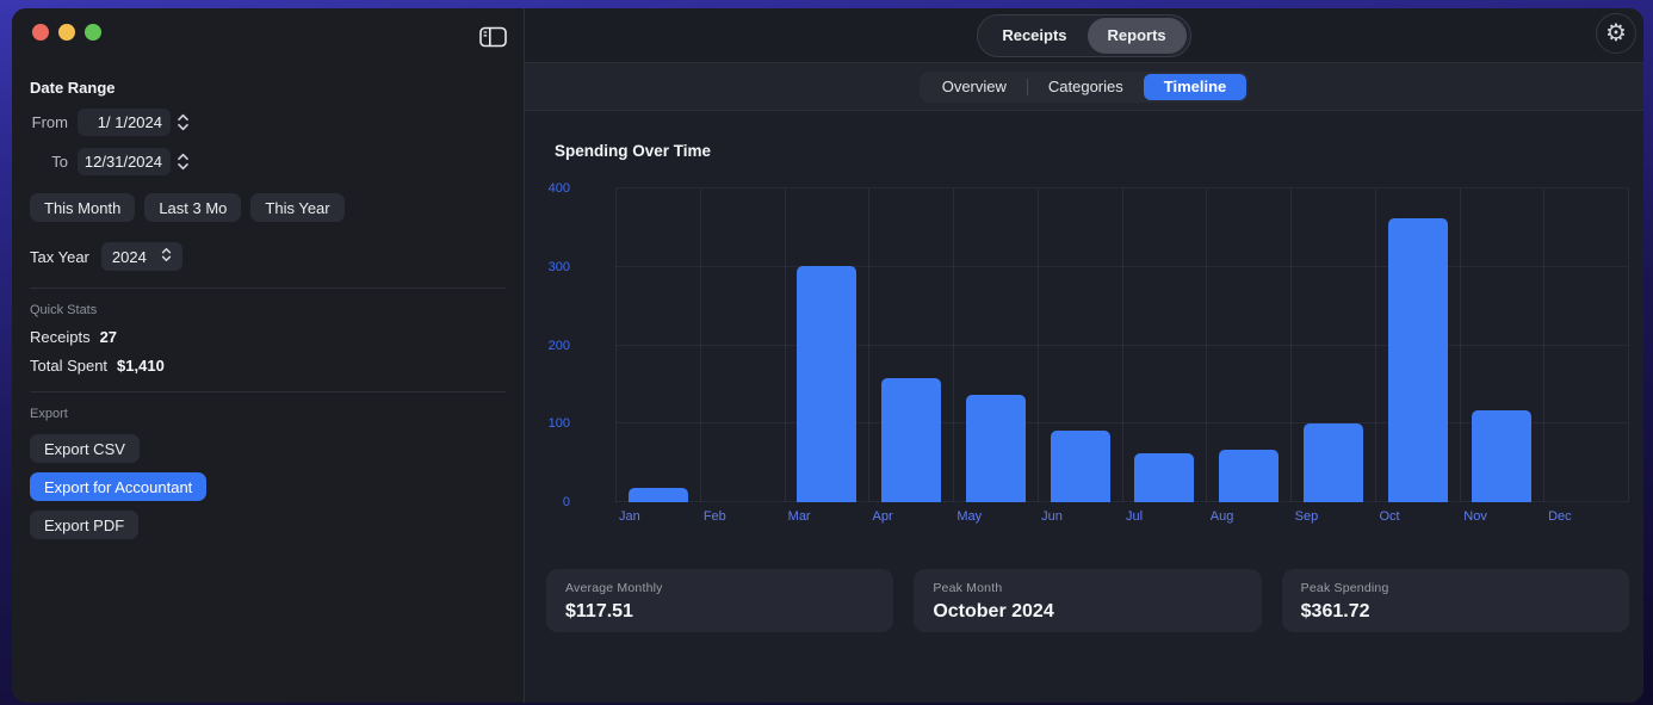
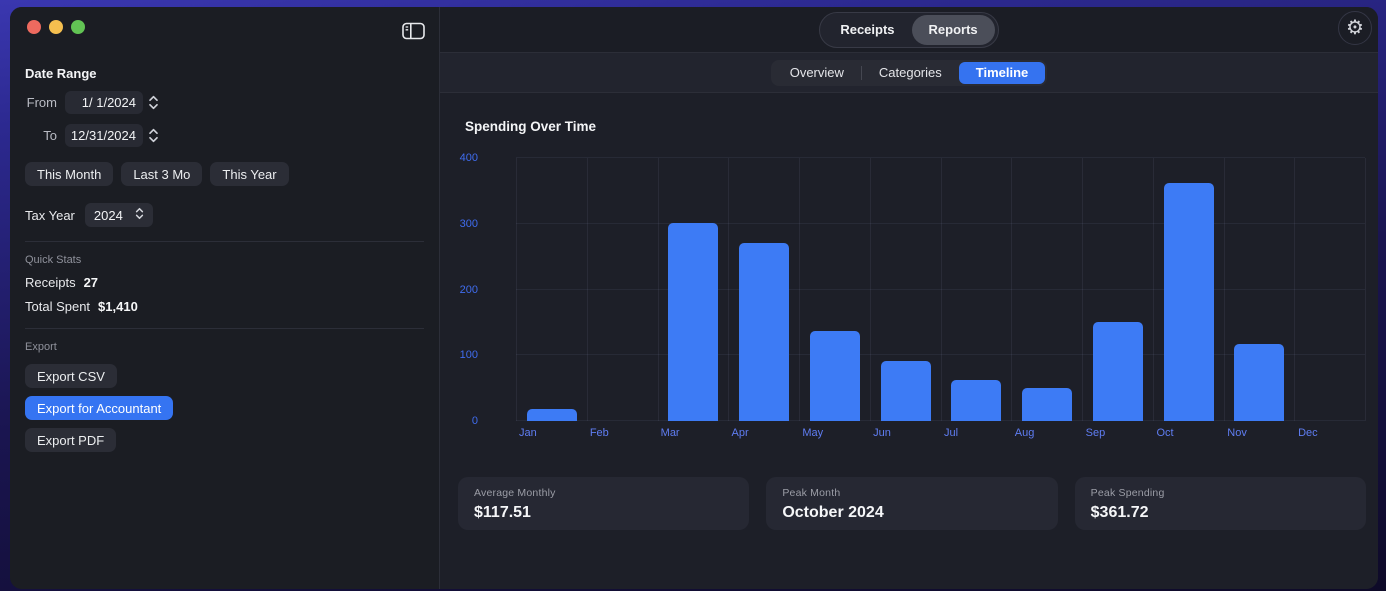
Apr: 160 -> 270
Aug: 70 -> 50
Sep: 100 -> 150
